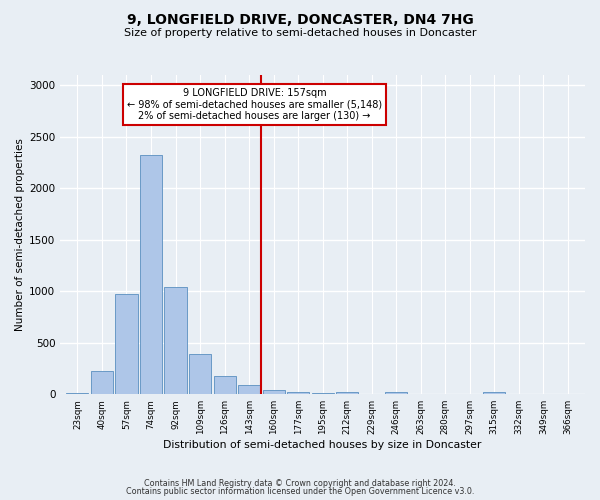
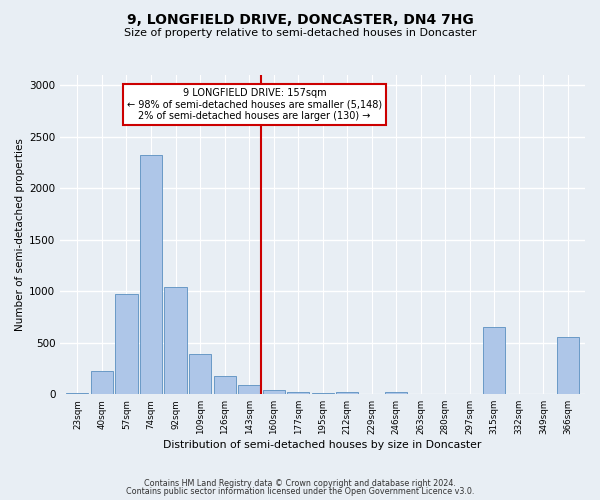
315sqm: 20 -> 650
366sqm: 0 -> 560
